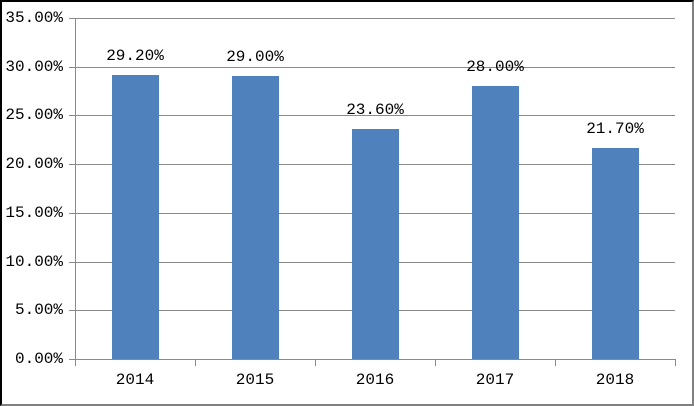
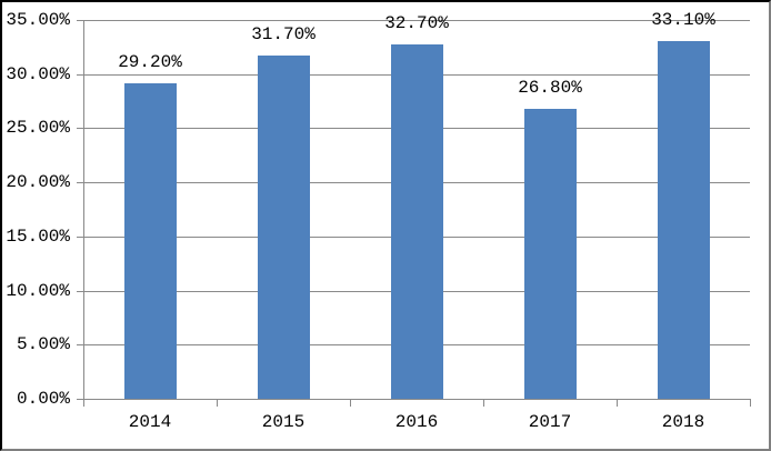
2015: 29.00% -> 31.70%
2016: 23.60% -> 32.70%
2017: 28.00% -> 26.80%
2018: 21.70% -> 33.10%
